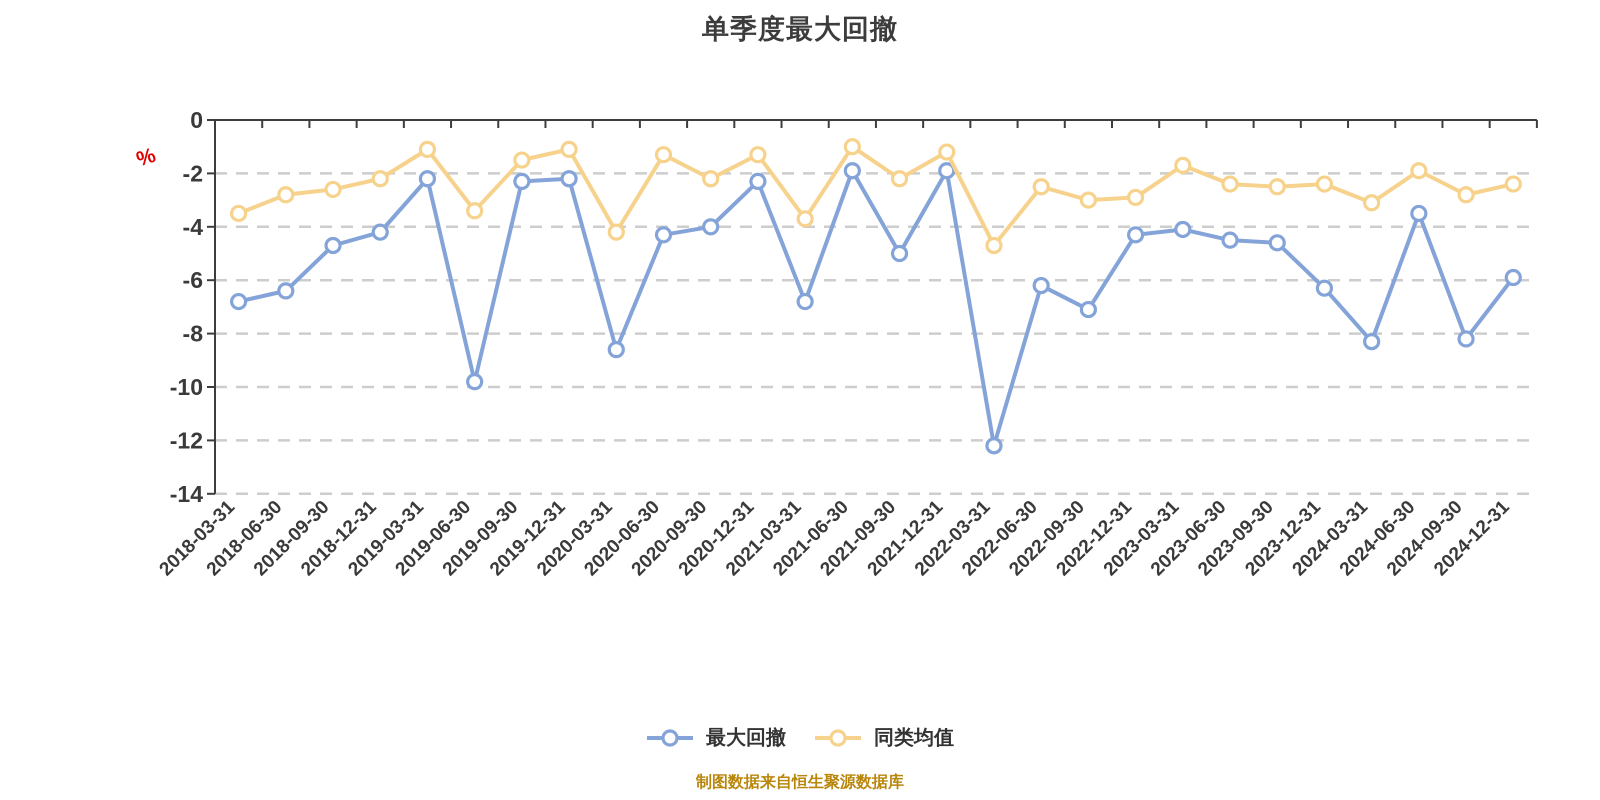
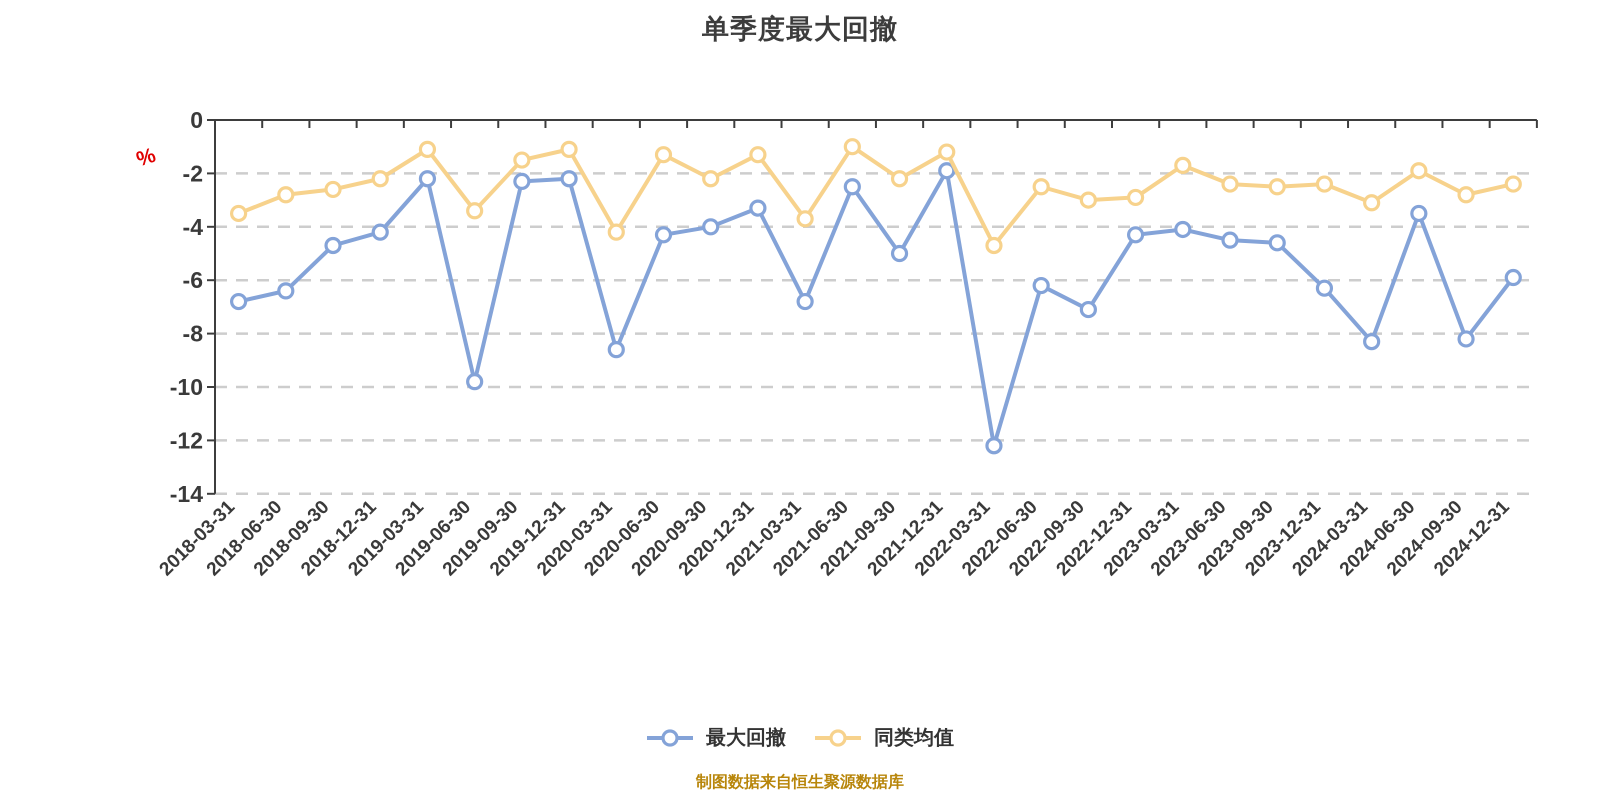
最大回撤/2020-12-31: -2.3 -> -3.3
最大回撤/2021-06-30: -1.9 -> -2.5
